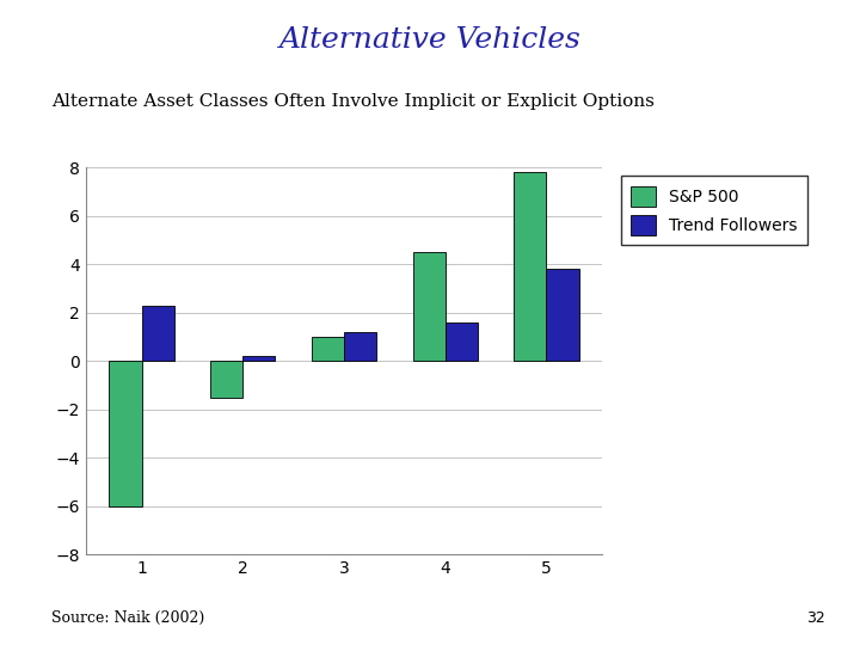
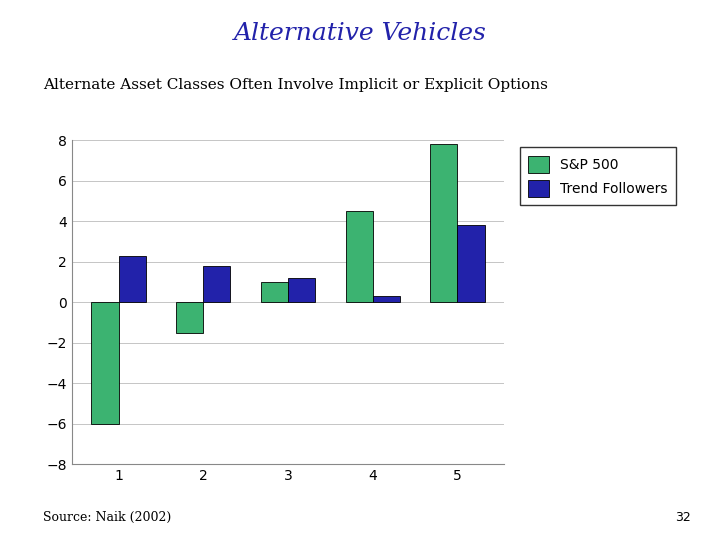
Trend Followers/2: 0.2 -> 1.8
Trend Followers/4: 1.6 -> 0.3
